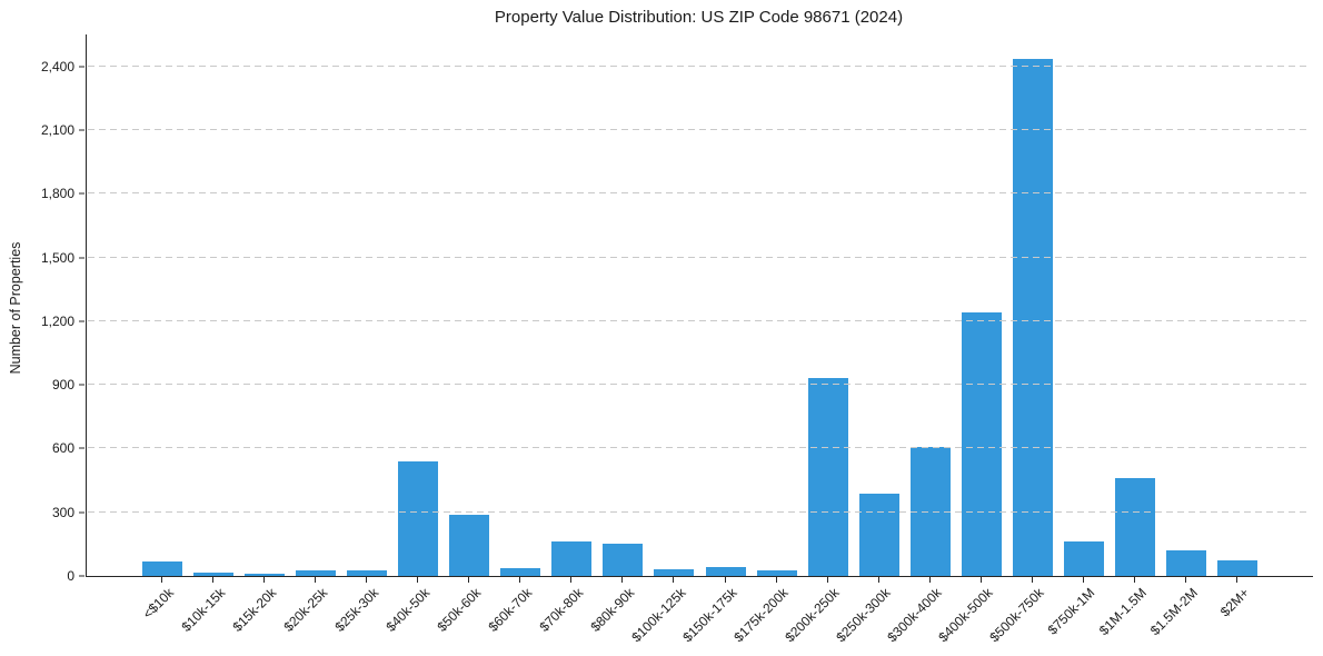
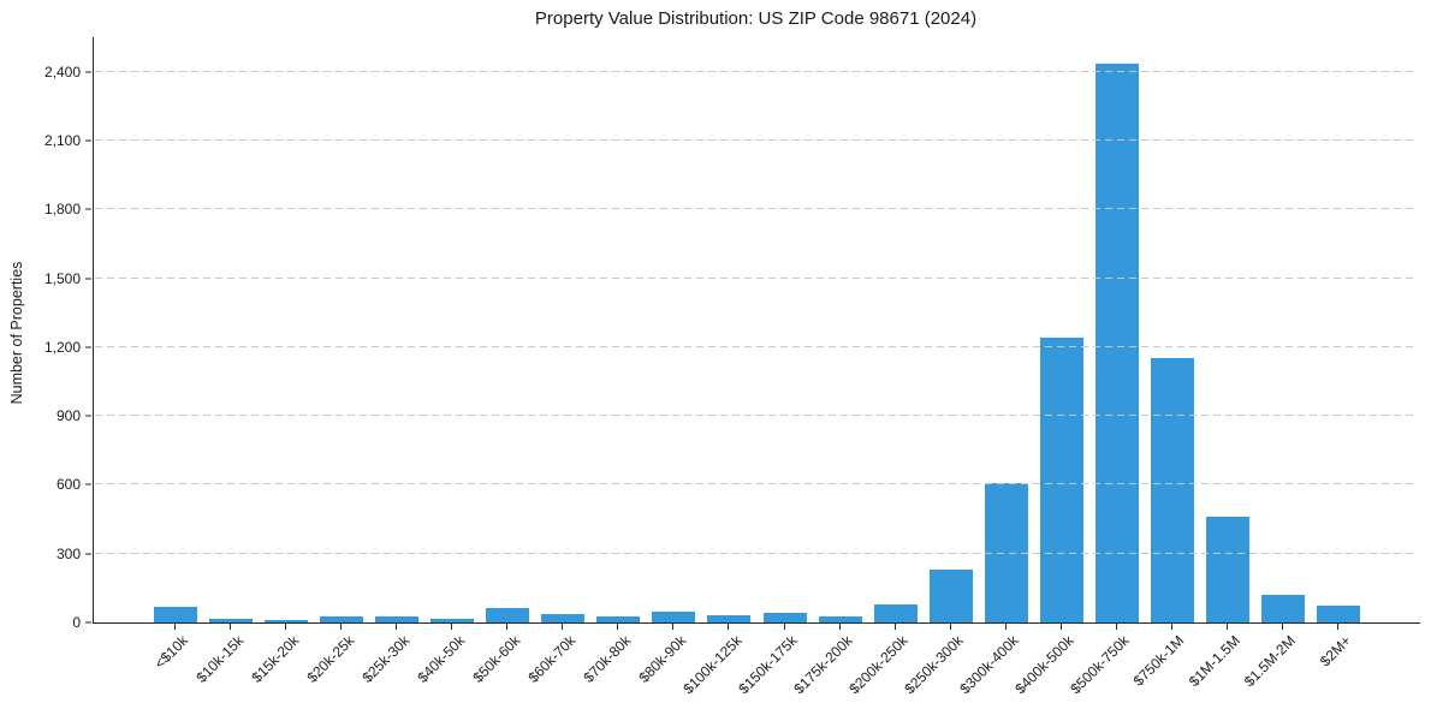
$40k-50k: 540 -> 10
$50k-60k: 290 -> 60
$70k-80k: 160 -> 30
$80k-90k: 150 -> 50
$200k-250k: 930 -> 80
$250k-300k: 390 -> 230
$750k-1M: 160 -> 1150
